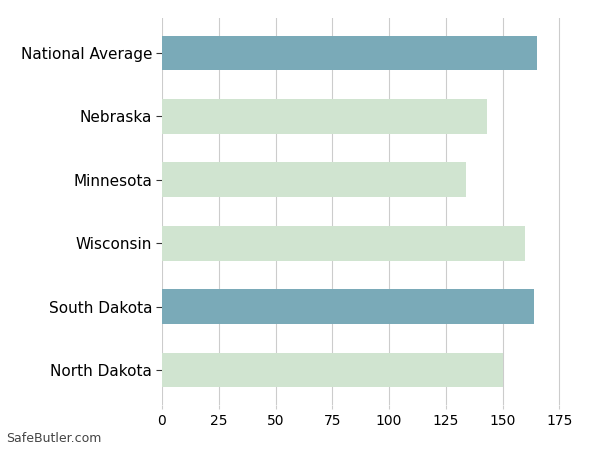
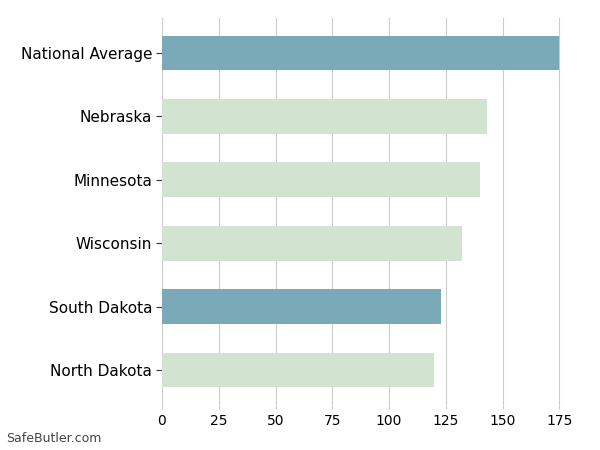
National Average: 165 -> 175
Minnesota: 134 -> 140
Wisconsin: 160 -> 132
South Dakota: 164 -> 123
North Dakota: 150 -> 120
